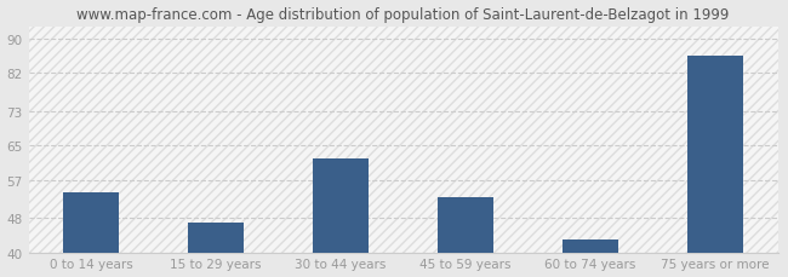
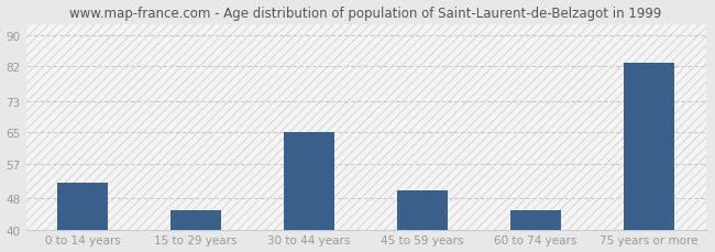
0 to 14 years: 54 -> 52
15 to 29 years: 47 -> 45
30 to 44 years: 62 -> 65
45 to 59 years: 53 -> 50
60 to 74 years: 43 -> 45
75 years or more: 86 -> 83
